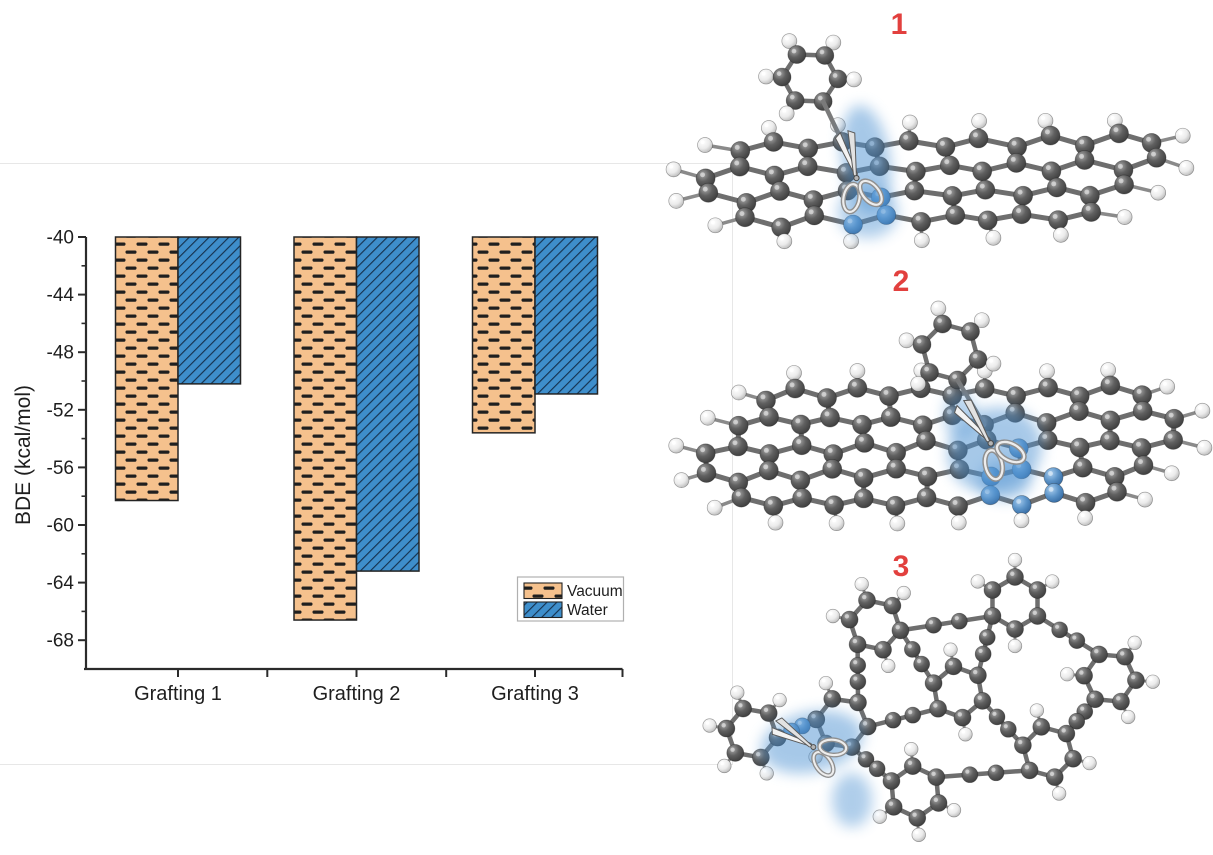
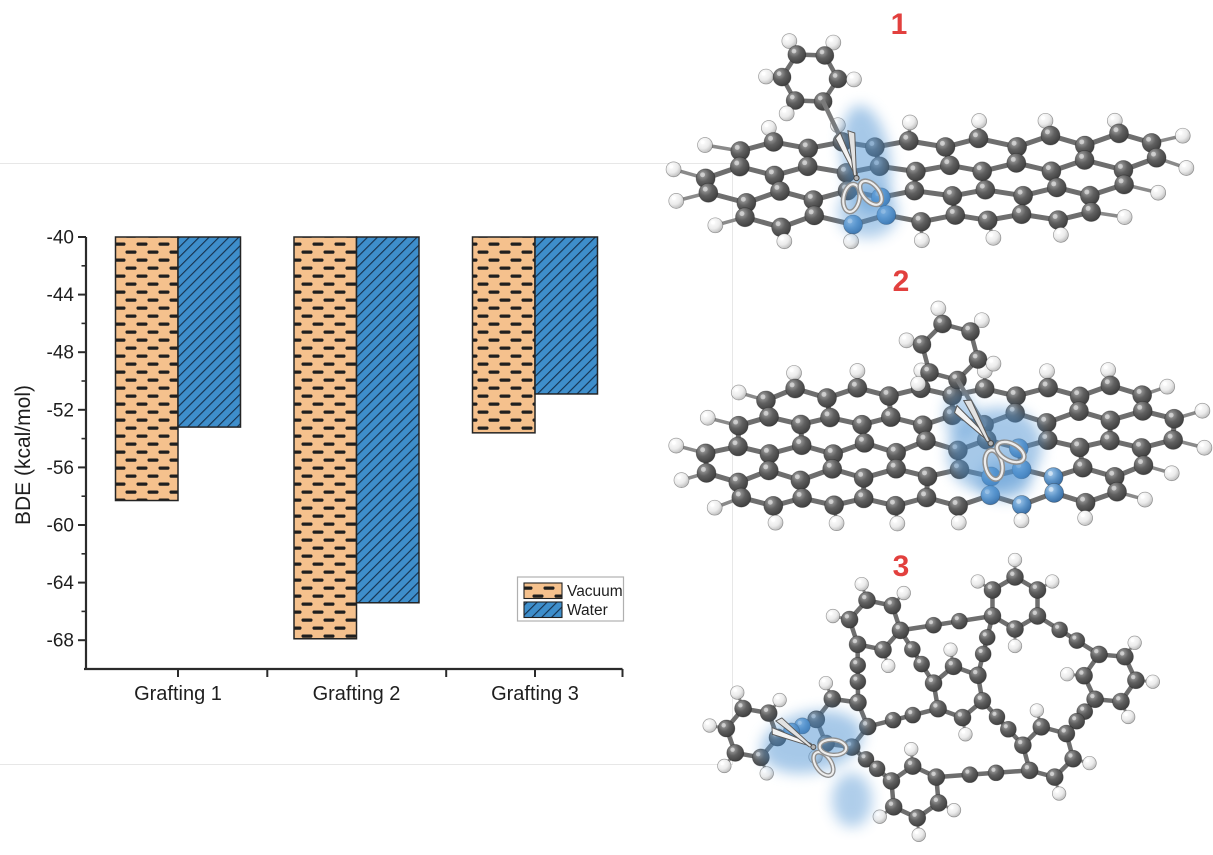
Water/Grafting 1: -50.2 -> -53.2
Vacuum/Grafting 2: -66.6 -> -67.9
Water/Grafting 2: -63.2 -> -65.4
